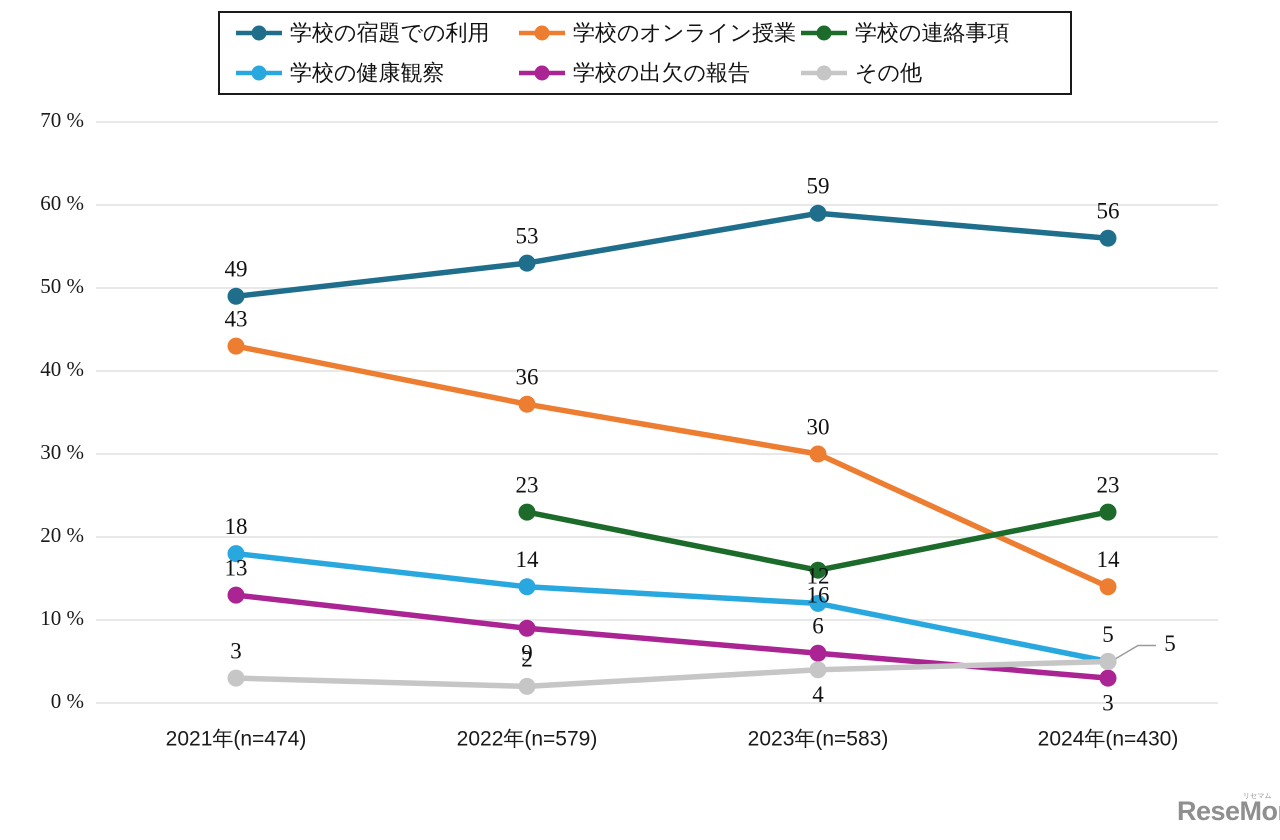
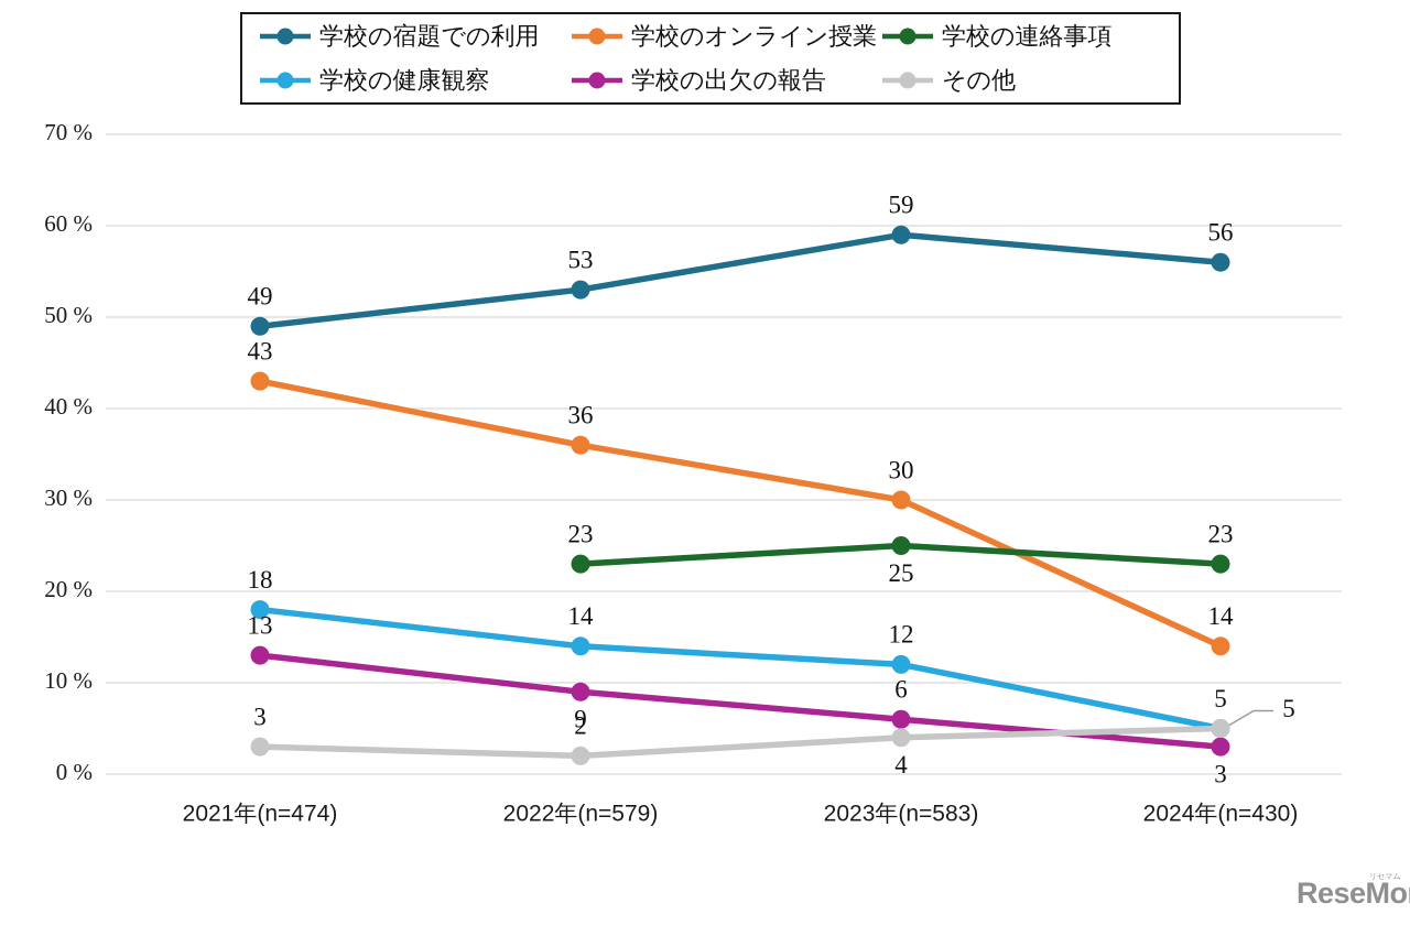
学校の連絡事項/2023年(n=583): 16 -> 25
